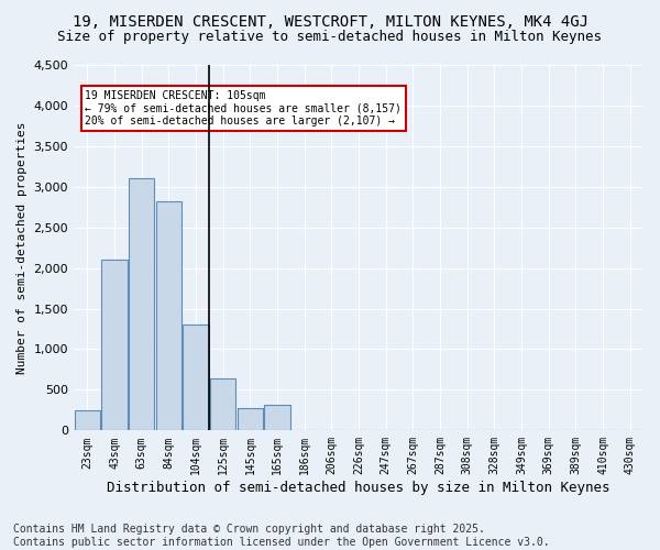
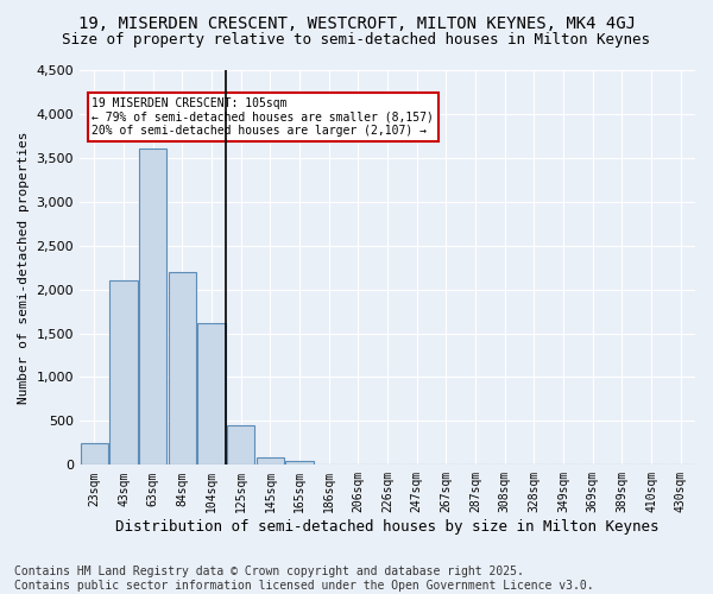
63sqm: 3,100 -> 3,600
84sqm: 2,820 -> 2,200
104sqm: 1,300 -> 1,620
125sqm: 640 -> 450
145sqm: 280 -> 80
165sqm: 320 -> 50
